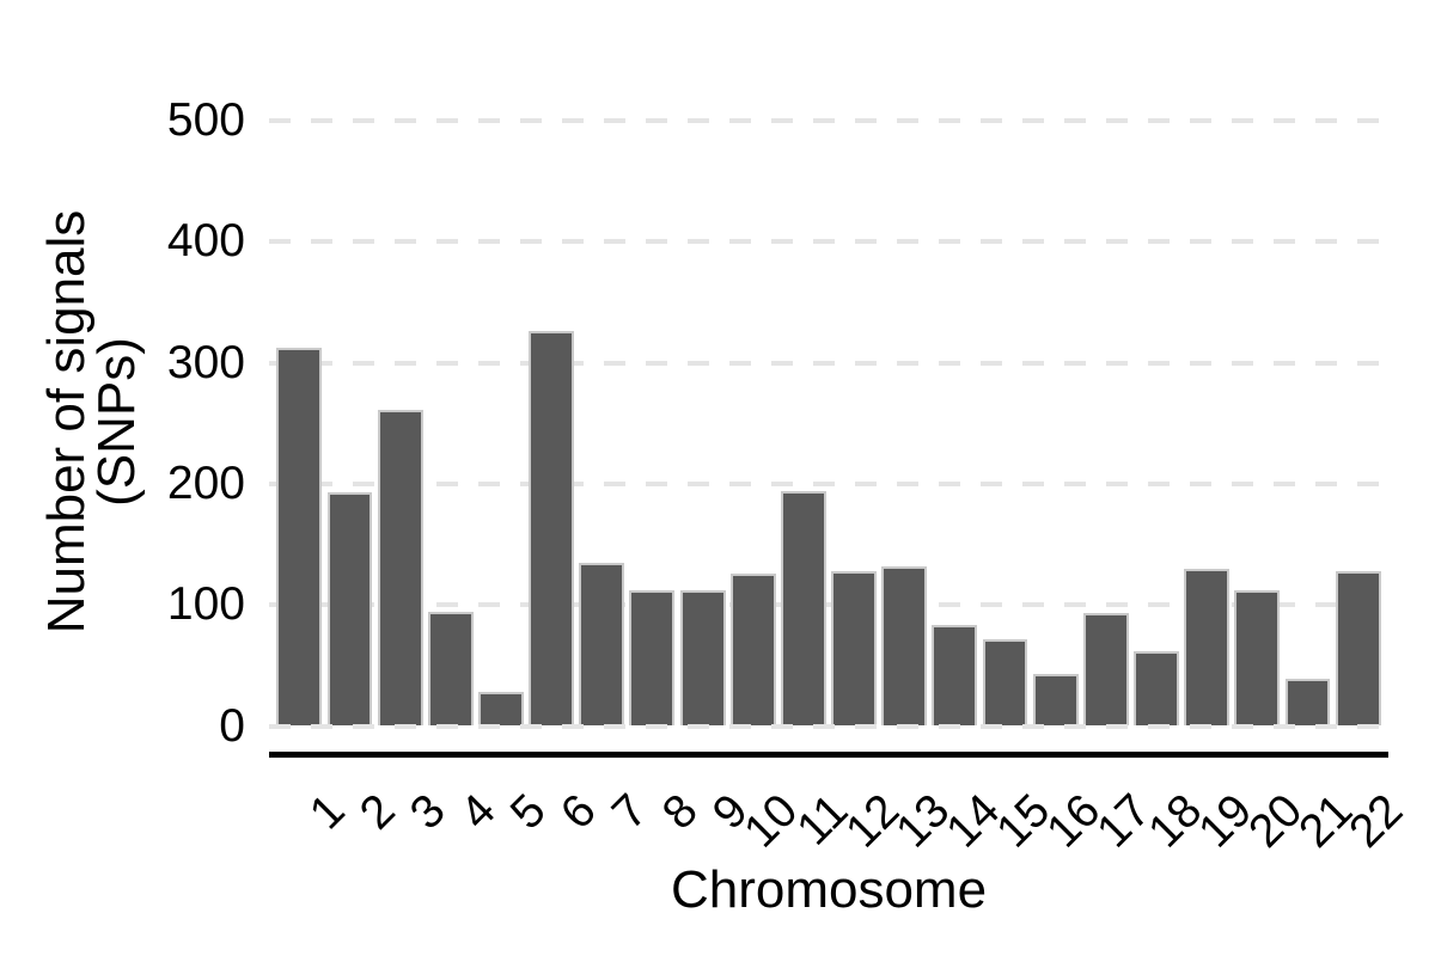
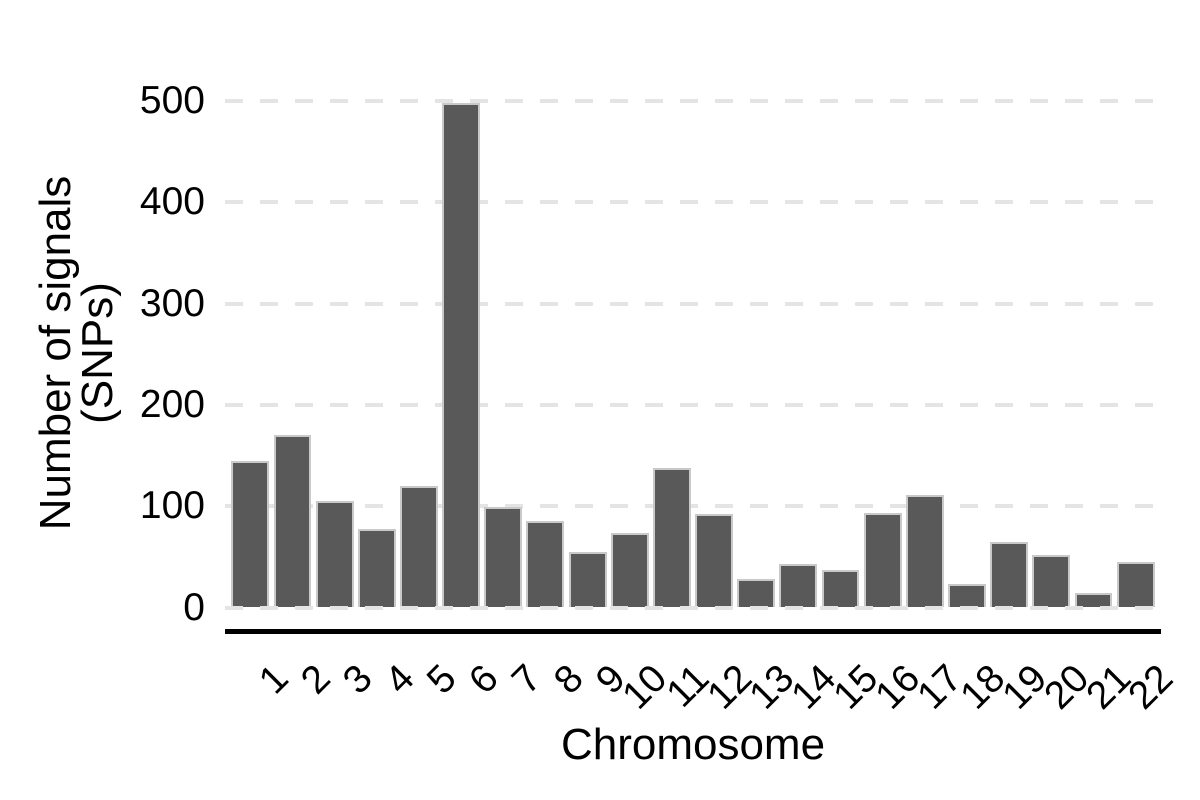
1: 312 -> 145
2: 193 -> 170
3: 261 -> 105
4: 94 -> 77
5: 28 -> 120
6: 326 -> 498
7: 135 -> 99
8: 112 -> 85
9: 112 -> 55
10: 126 -> 74
11: 194 -> 138
12: 128 -> 92
13: 132 -> 28
14: 83 -> 43
15: 72 -> 37
16: 43 -> 93
17: 93 -> 111
18: 62 -> 23
19: 130 -> 65
20: 112 -> 52
21: 39 -> 14
22: 128 -> 45
